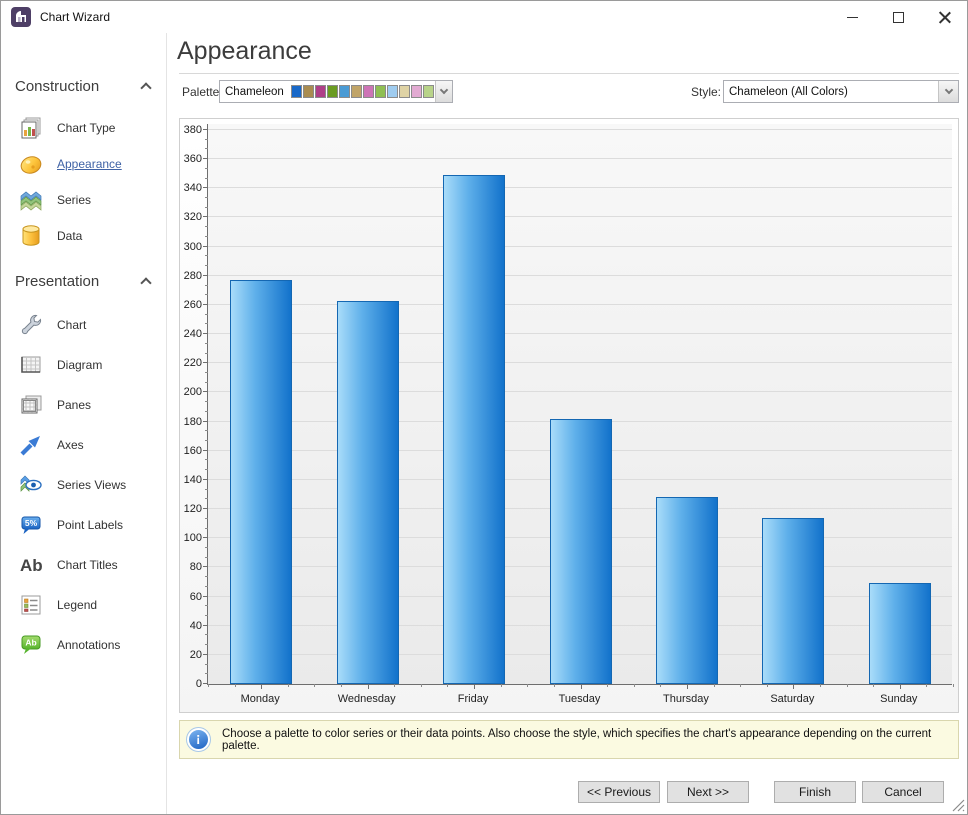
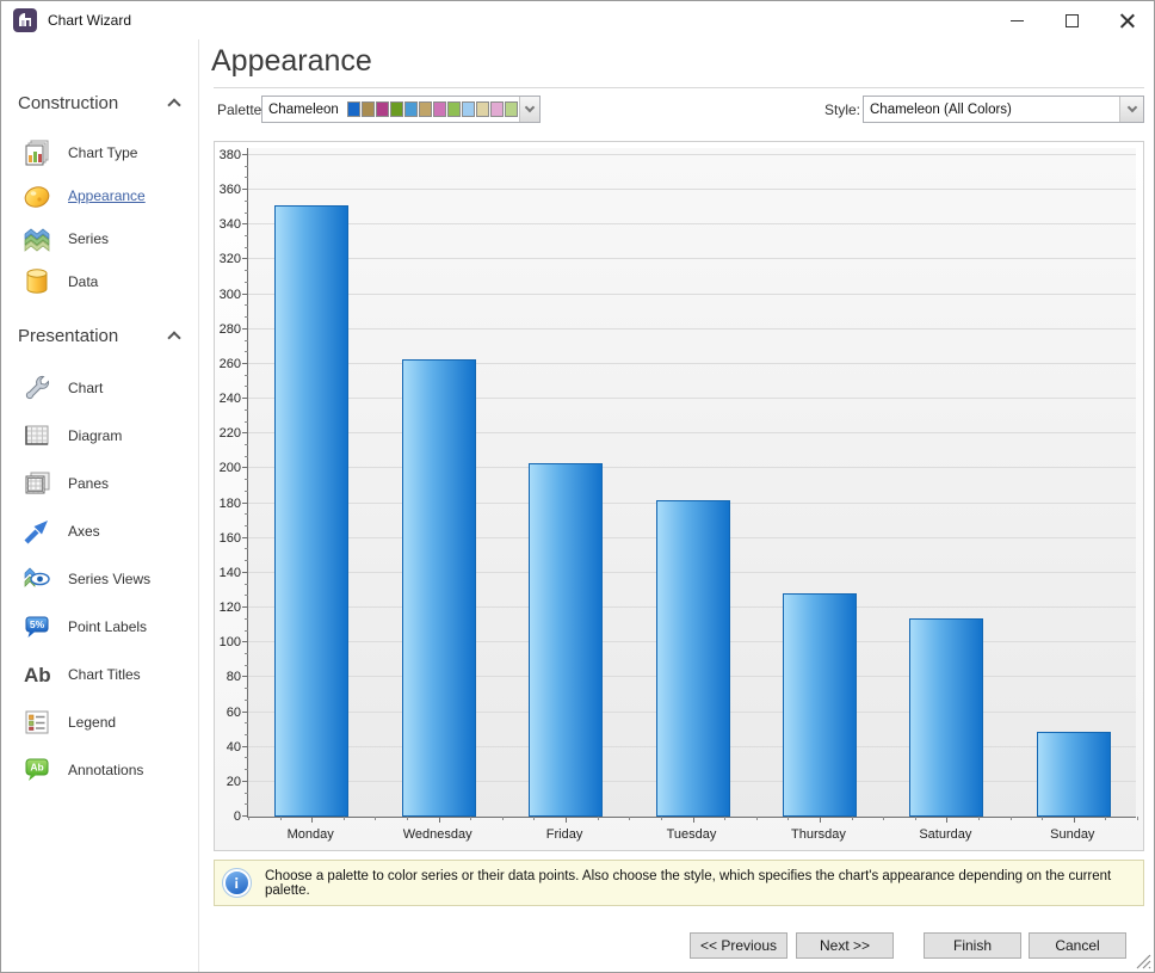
Monday: 277 -> 351
Friday: 349 -> 203
Sunday: 69 -> 49
